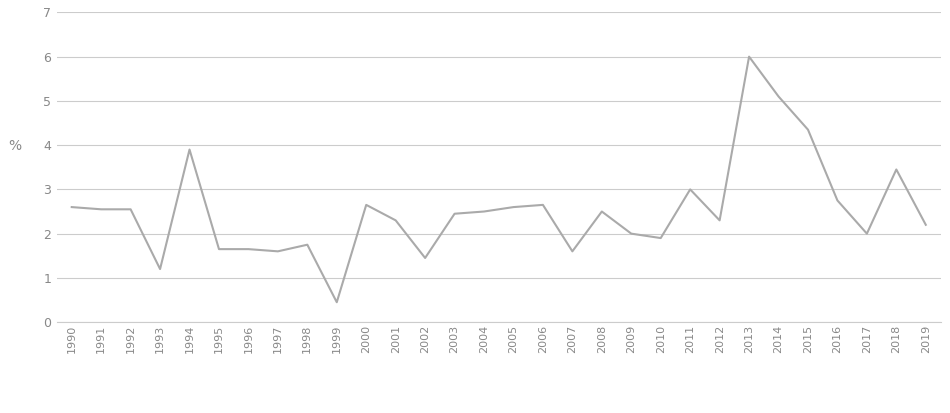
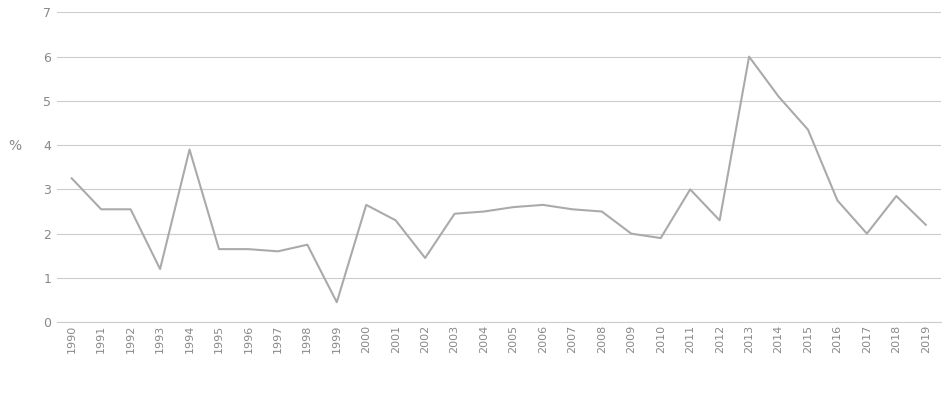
1990: 2.60 -> 3.25
2007: 1.60 -> 2.55
2018: 3.45 -> 2.85
